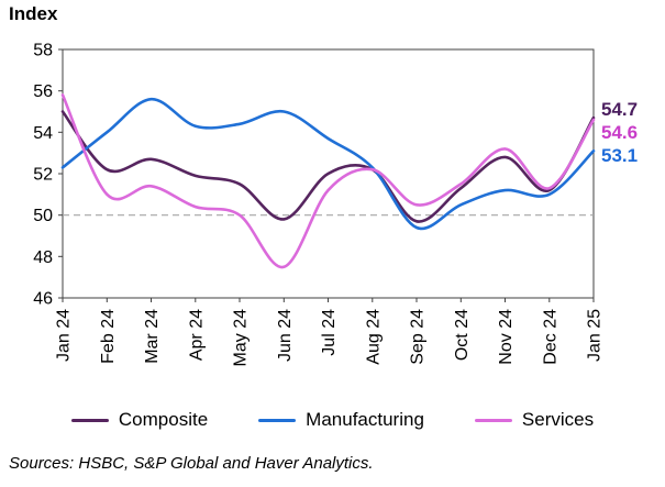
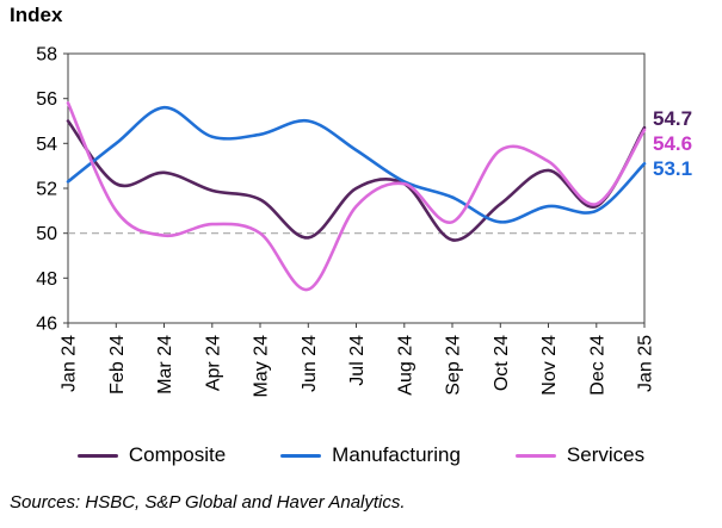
Services/Mar 24: 51.4 -> 49.9
Manufacturing/Sep 24: 49.4 -> 51.6
Services/Oct 24: 51.5 -> 53.7
